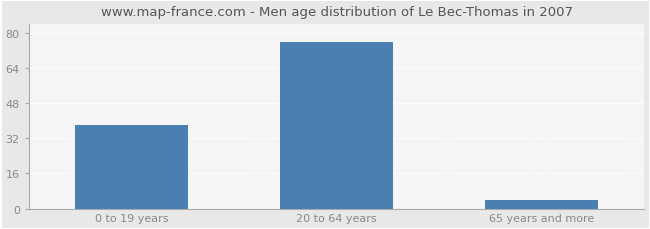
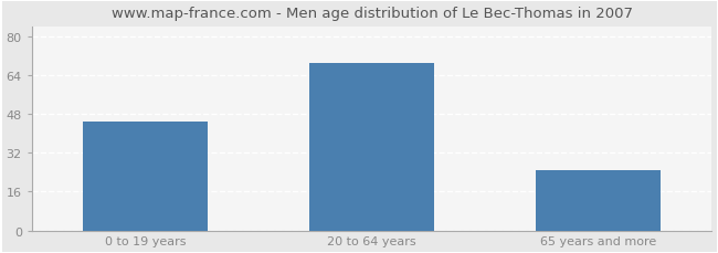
0 to 19 years: 38 -> 45
20 to 64 years: 76 -> 69
65 years and more: 4 -> 25
